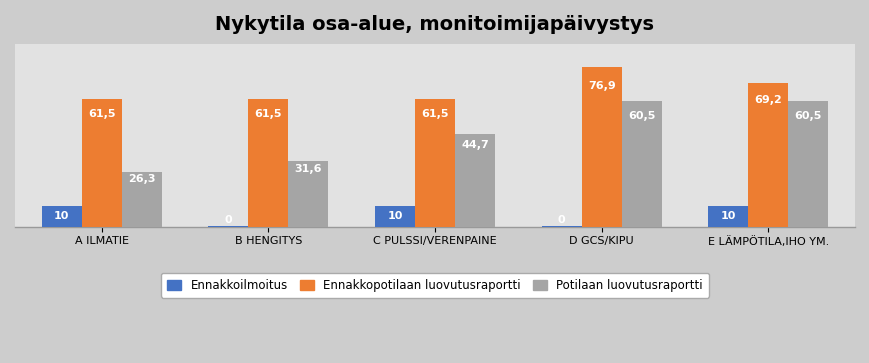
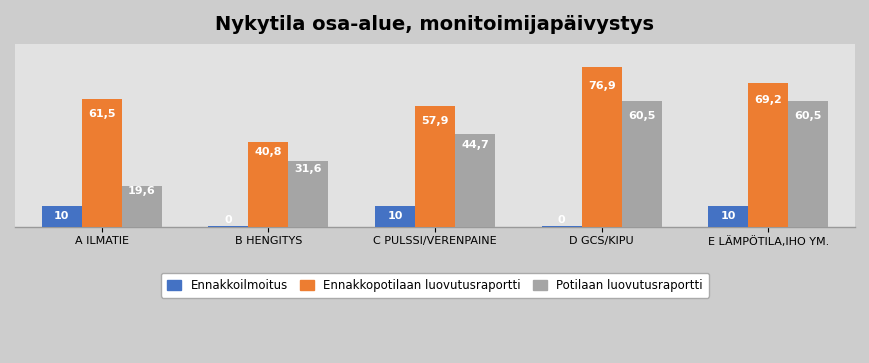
Potilaan luovutusraportti/A ILMATIE: 26,3 -> 19,6
Ennakkopotilaan luovutusraportti/B HENGITYS: 61,5 -> 40,8
Ennakkopotilaan luovutusraportti/C PULSSI/VERENPAINE: 61,5 -> 57,9
